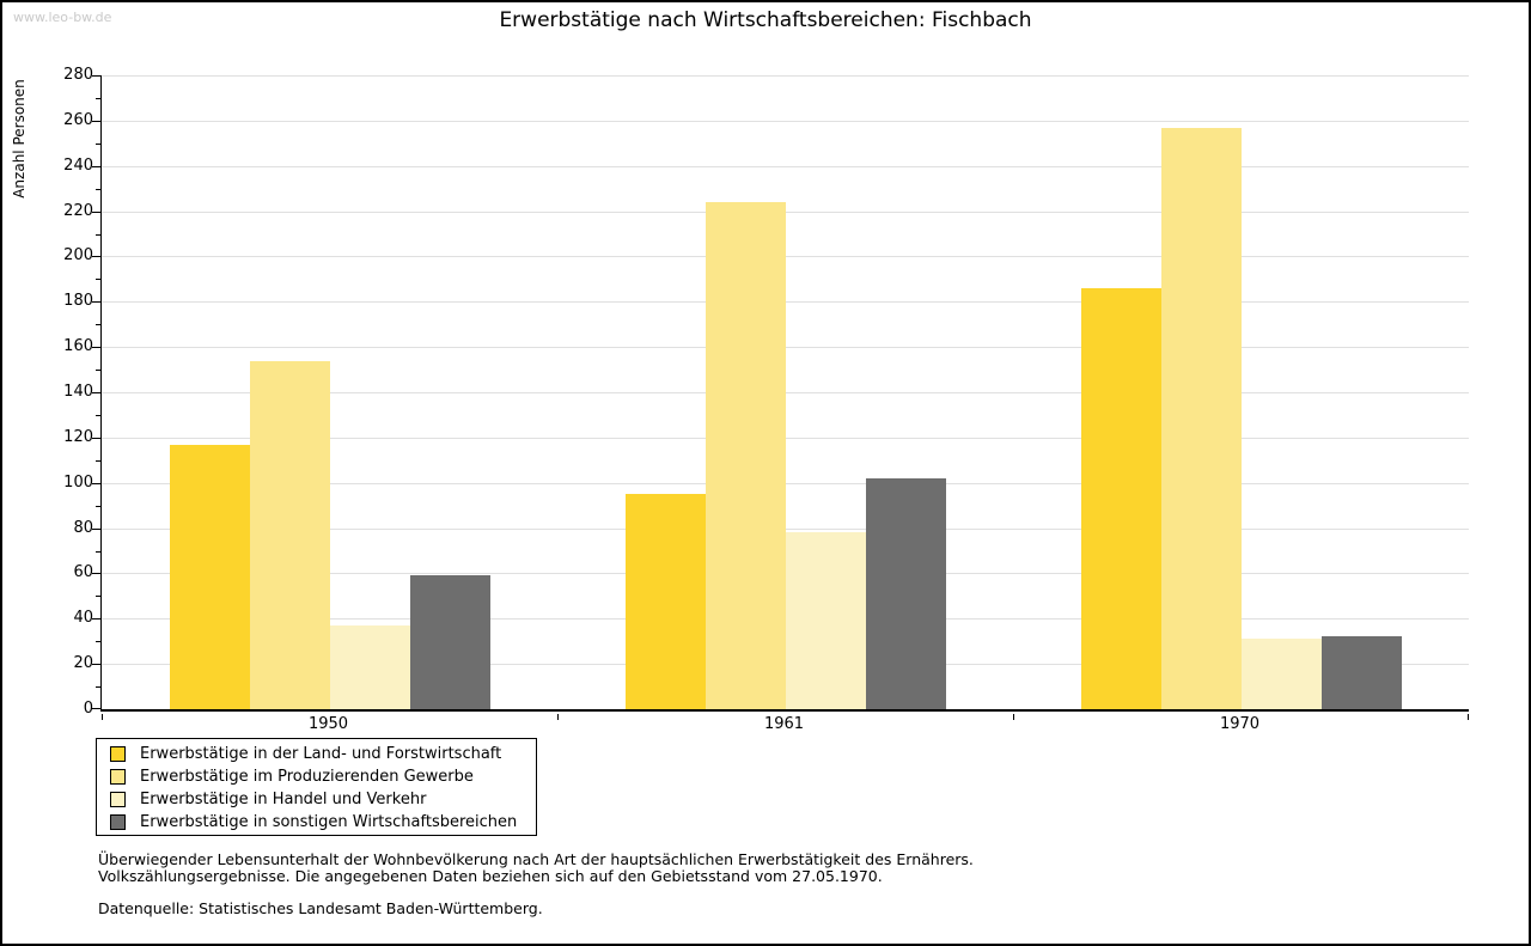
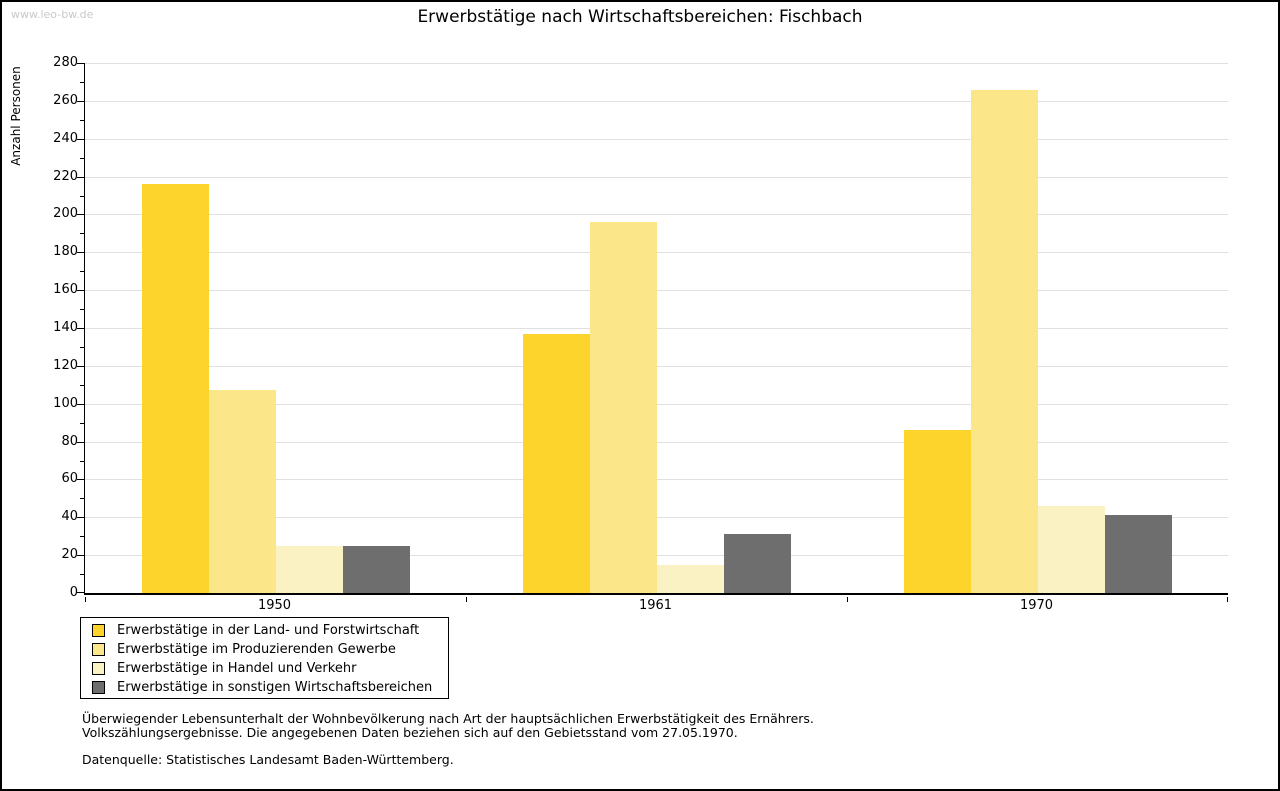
Erwerbstätige in der Land- und Forstwirtschaft/1950: 117 -> 216
Erwerbstätige im Produzierenden Gewerbe/1950: 154 -> 107
Erwerbstätige in Handel und Verkehr/1950: 37 -> 25
Erwerbstätige in sonstigen Wirtschaftsbereichen/1950: 59 -> 25
Erwerbstätige in der Land- und Forstwirtschaft/1961: 95 -> 137
Erwerbstätige im Produzierenden Gewerbe/1961: 224 -> 196
Erwerbstätige in Handel und Verkehr/1961: 78 -> 15
Erwerbstätige in sonstigen Wirtschaftsbereichen/1961: 102 -> 31
Erwerbstätige in der Land- und Forstwirtschaft/1970: 186 -> 86
Erwerbstätige im Produzierenden Gewerbe/1970: 257 -> 266
Erwerbstätige in Handel und Verkehr/1970: 31 -> 46
Erwerbstätige in sonstigen Wirtschaftsbereichen/1970: 32 -> 41
